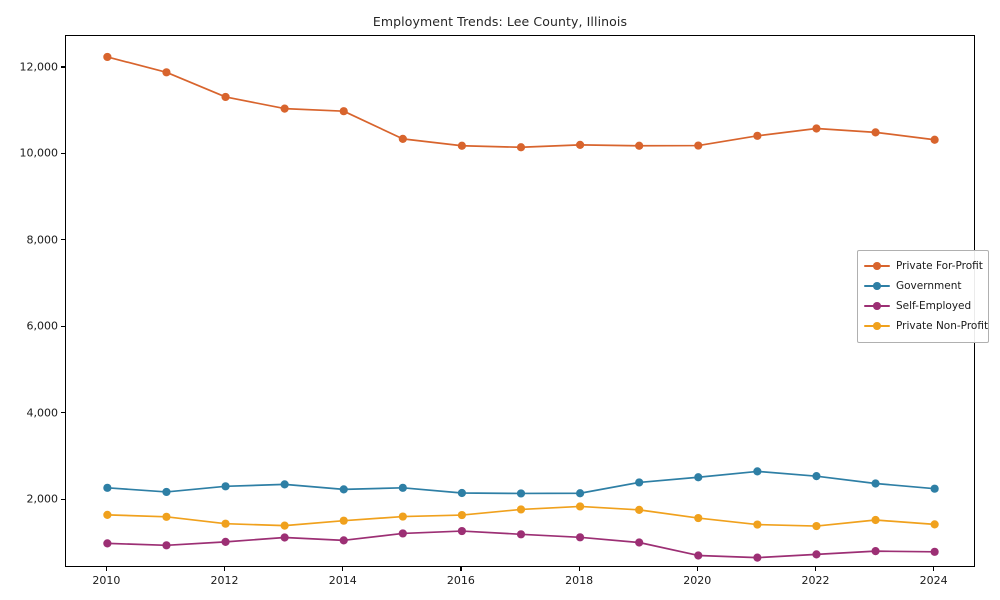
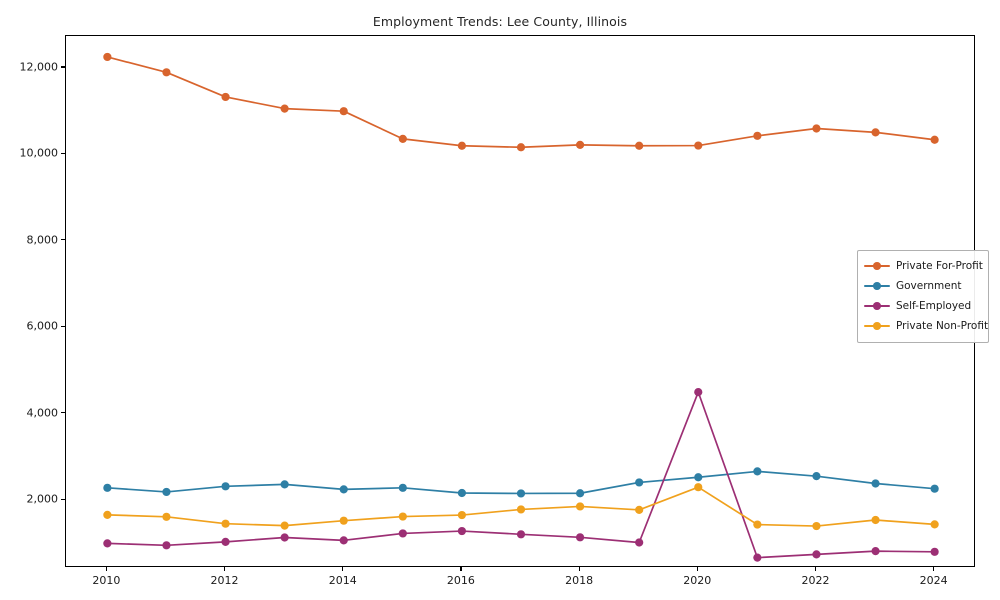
Self-Employed/2020: 700 -> 4500
Private Non-Profit/2020: 1600 -> 2300
